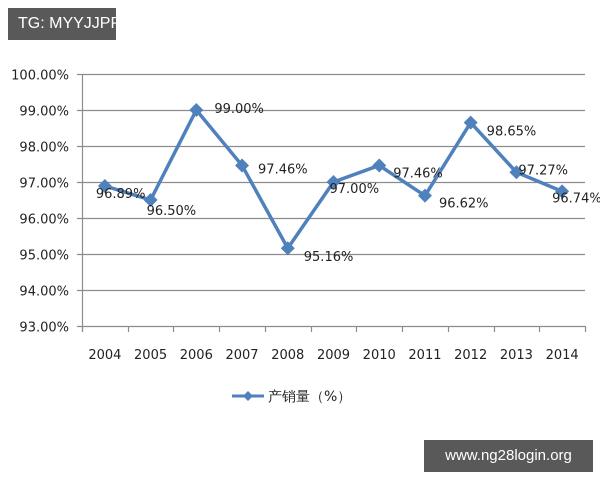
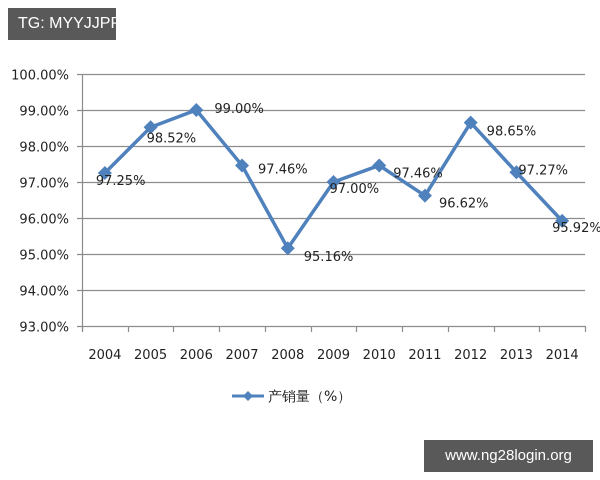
2004: 96.89% -> 97.25%
2005: 96.50% -> 98.52%
2014: 96.74% -> 95.92%
